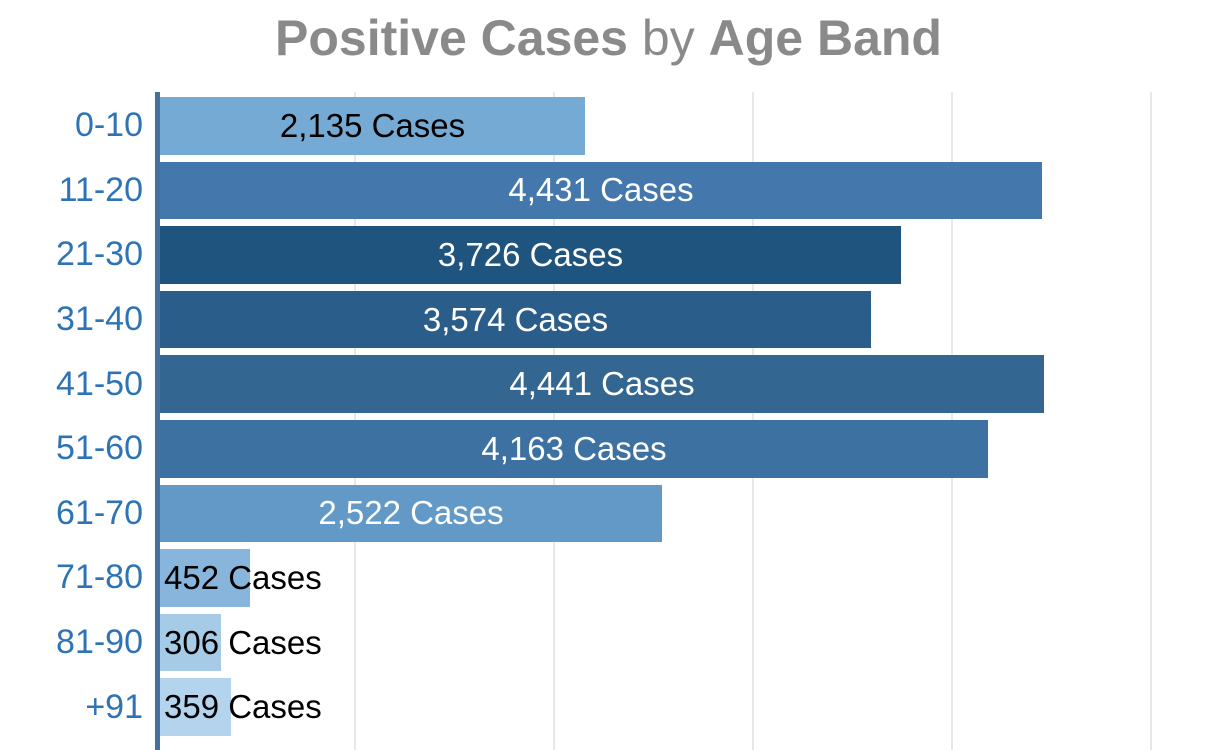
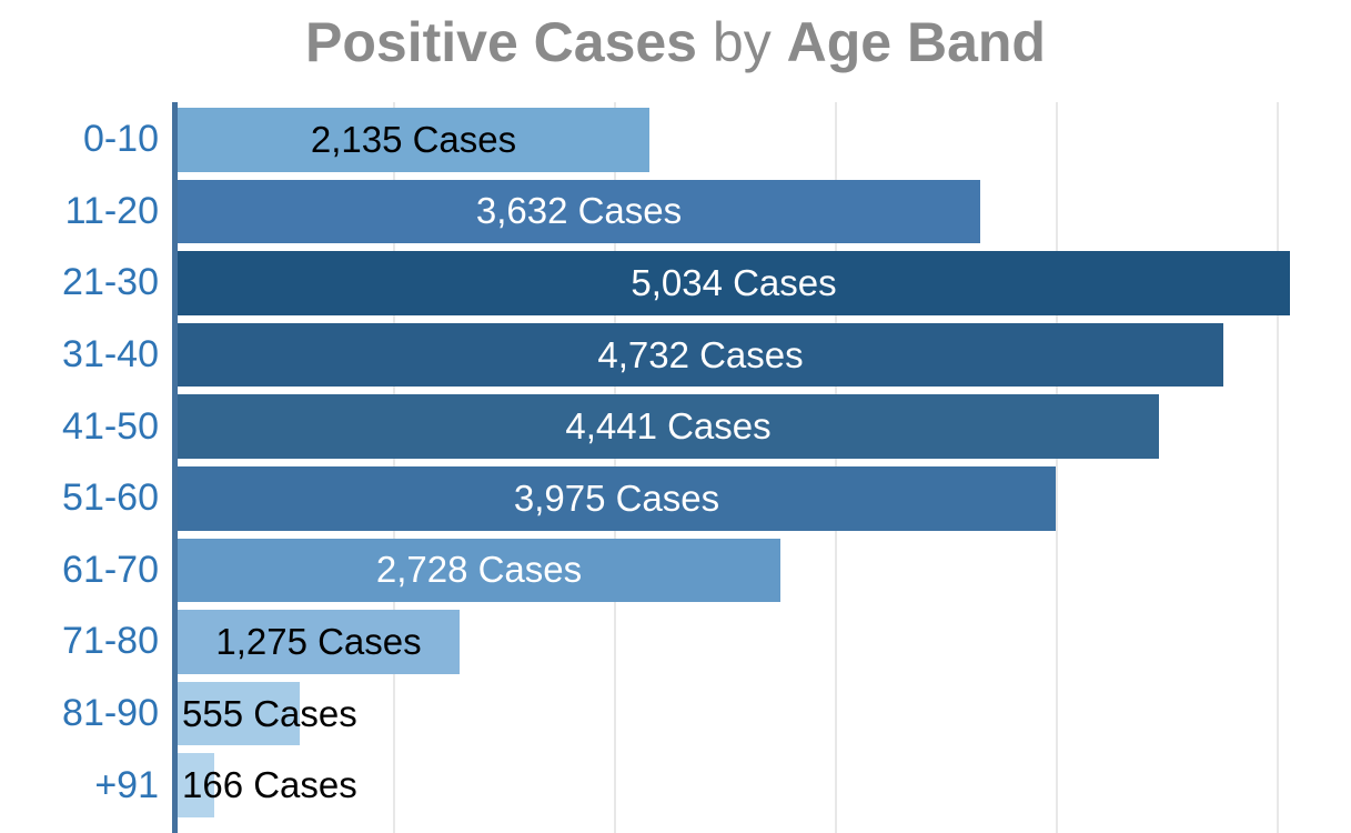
11-20: 4,431 -> 3,632
21-30: 3,726 -> 5,034
31-40: 3,574 -> 4,732
51-60: 4,163 -> 3,975
61-70: 2,522 -> 2,728
71-80: 452 -> 1,275
81-90: 306 -> 555
+91: 359 -> 166
